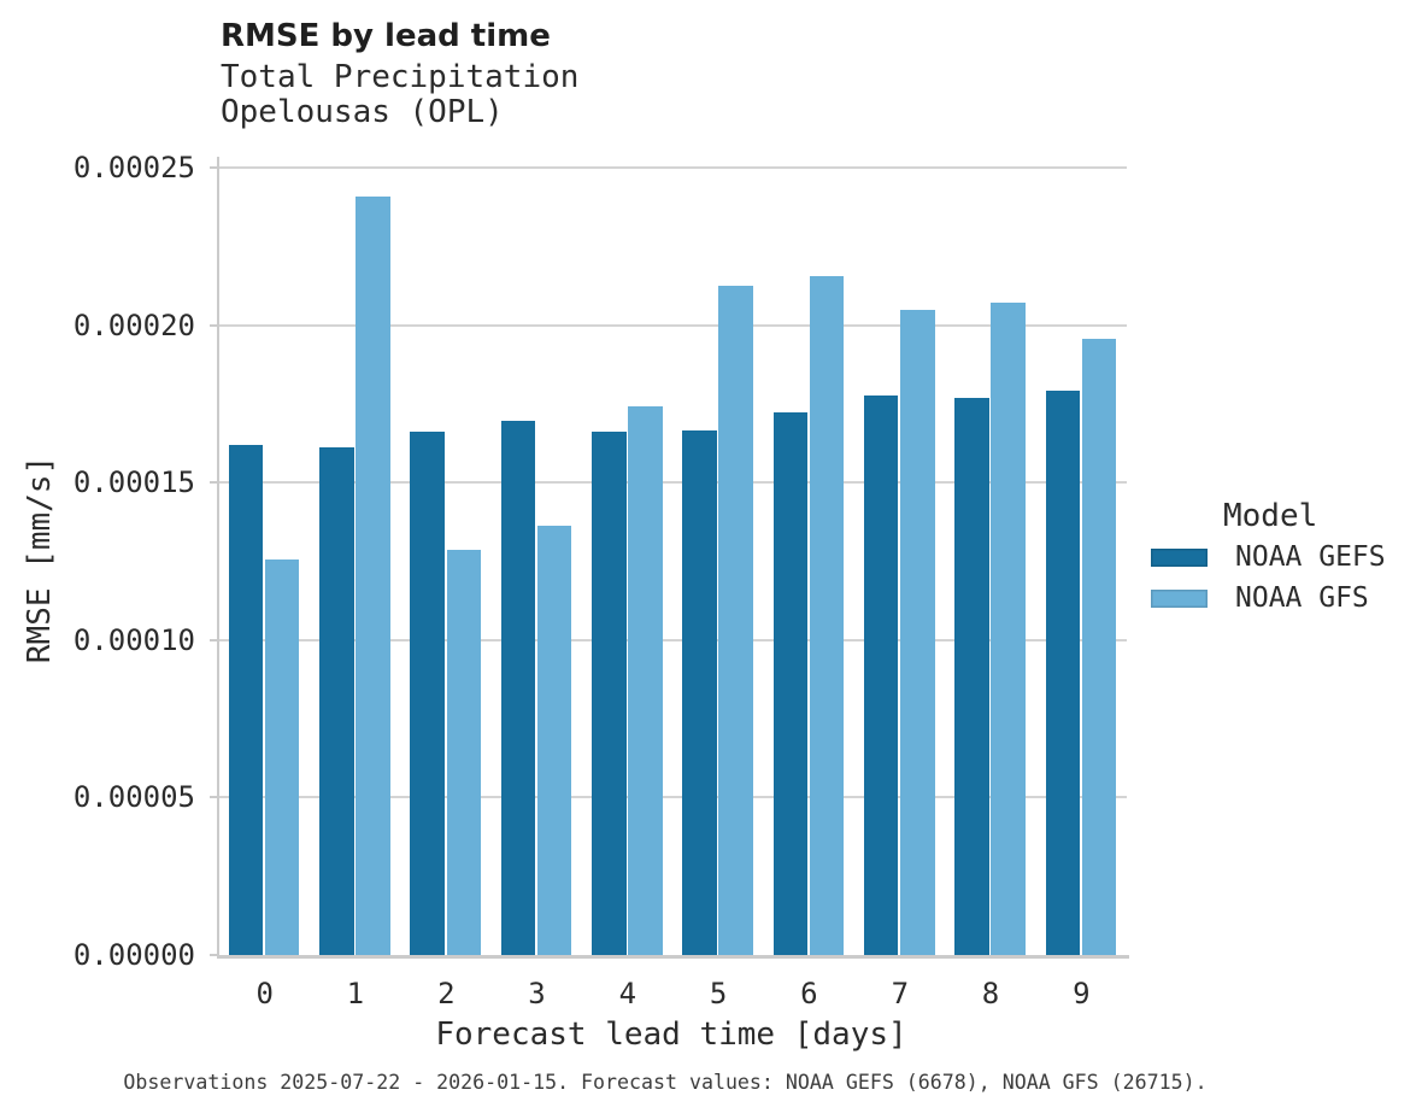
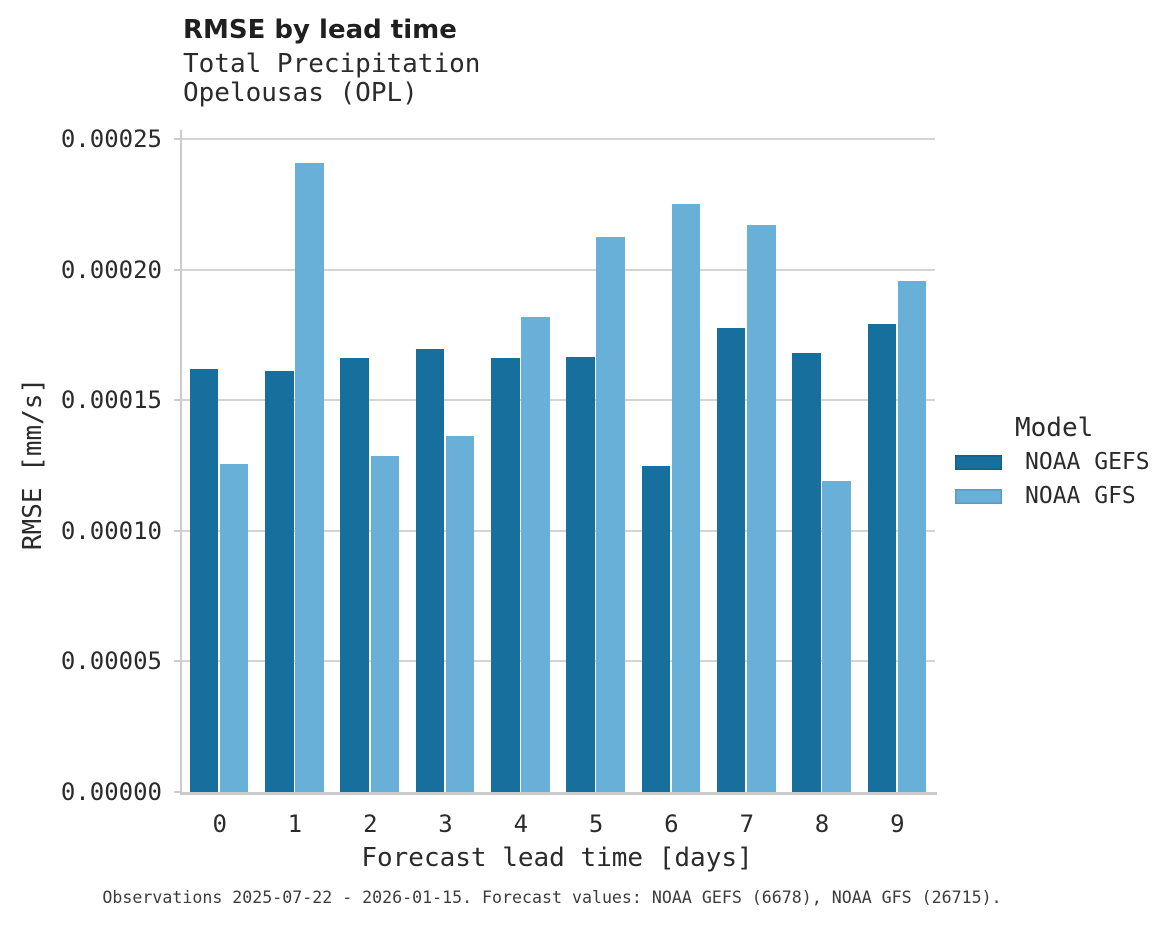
NOAA GFS/4: 0.000174 -> 0.000182
NOAA GEFS/6: 0.000172 -> 0.000125
NOAA GFS/6: 0.000216 -> 0.000225
NOAA GFS/7: 0.000205 -> 0.000217
NOAA GEFS/8: 0.000177 -> 0.000168
NOAA GFS/8: 0.000207 -> 0.000119
